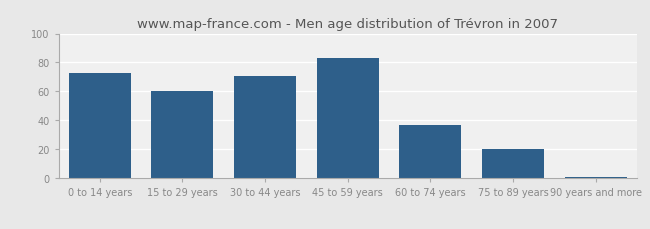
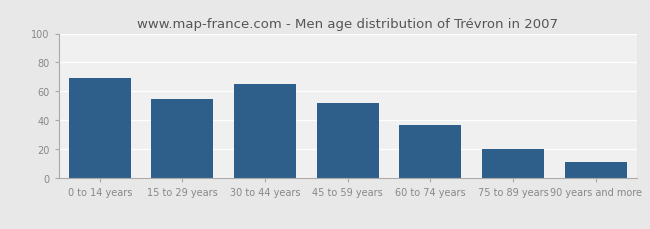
0 to 14 years: 73 -> 69
15 to 29 years: 60 -> 55
30 to 44 years: 71 -> 65
45 to 59 years: 83 -> 52
90 years and more: 1 -> 11
